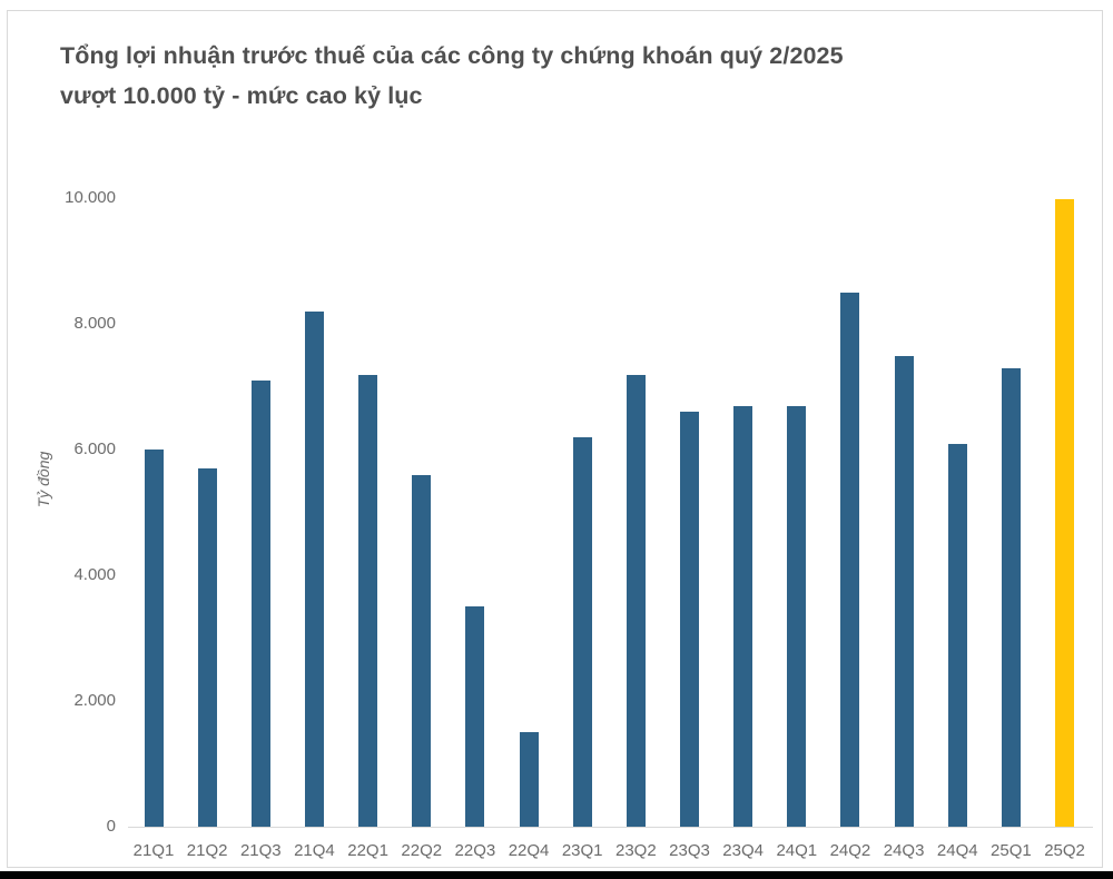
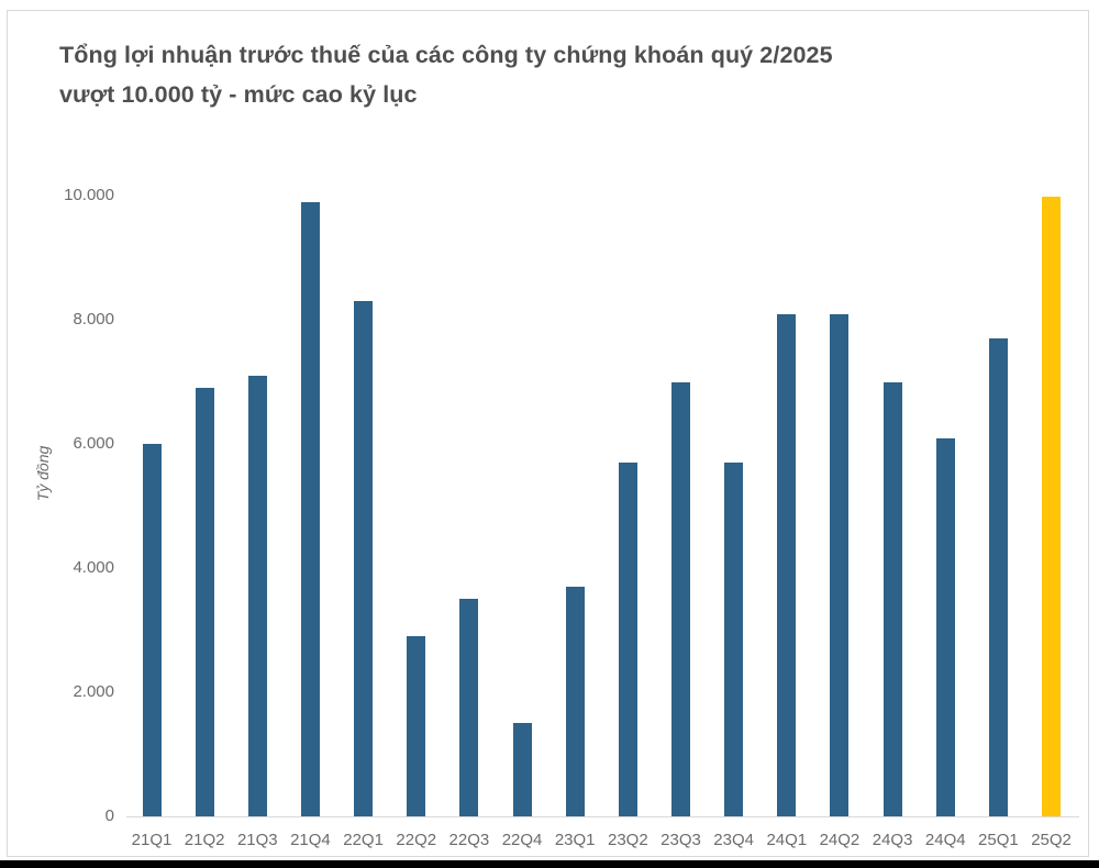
21Q2: 5700 -> 6900
21Q4: 8200 -> 9900
22Q1: 7200 -> 8300
22Q2: 5600 -> 2900
23Q1: 6200 -> 3700
23Q2: 7200 -> 5700
23Q3: 6600 -> 7000
23Q4: 6700 -> 5700
24Q1: 6700 -> 8100
24Q2: 8500 -> 8100
24Q3: 7500 -> 7000
25Q1: 7300 -> 7700
